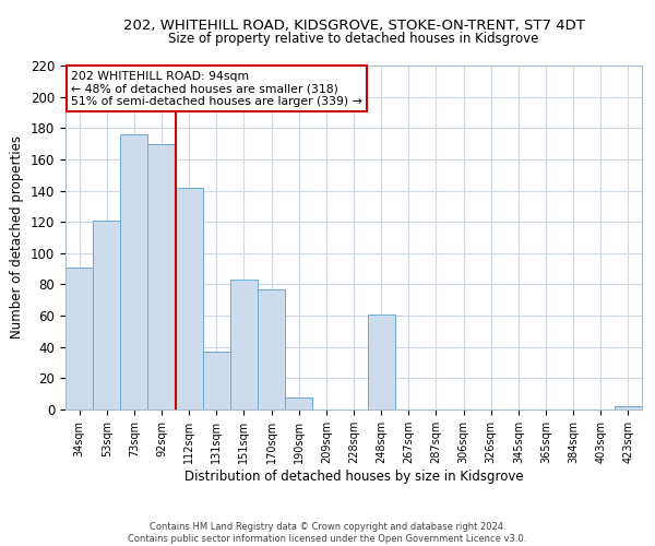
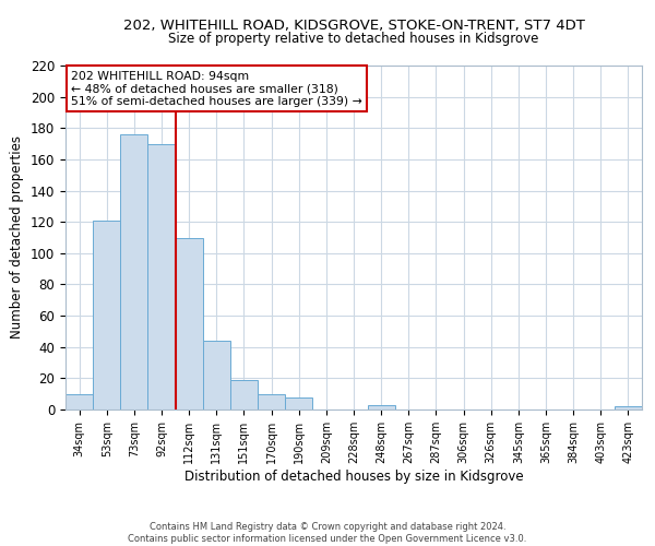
34sqm: 91 -> 10
112sqm: 142 -> 110
131sqm: 37 -> 44
151sqm: 83 -> 19
170sqm: 77 -> 10
248sqm: 61 -> 3
